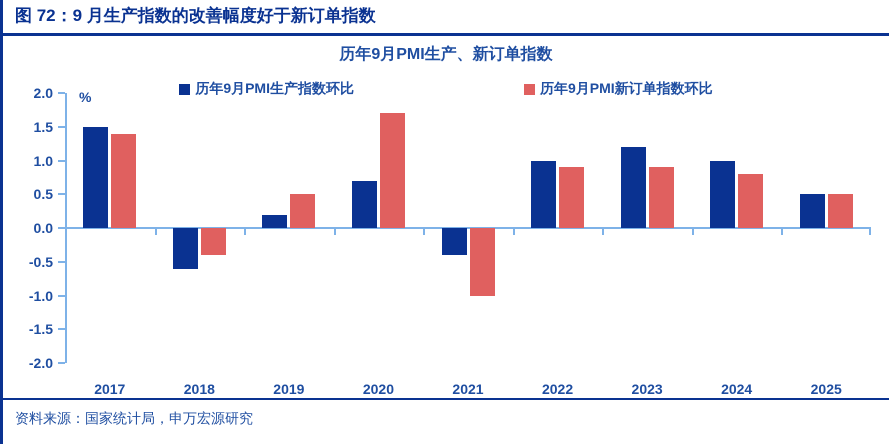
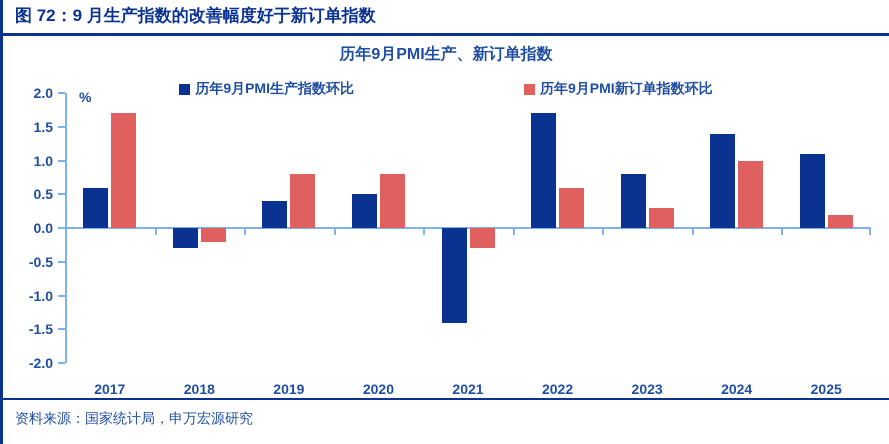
历年9月PMI生产指数环比/2017: 1.5 -> 0.6
历年9月PMI新订单指数环比/2017: 1.4 -> 1.7
历年9月PMI生产指数环比/2018: -0.6 -> -0.3
历年9月PMI新订单指数环比/2018: -0.4 -> -0.2
历年9月PMI生产指数环比/2019: 0.2 -> 0.4
历年9月PMI新订单指数环比/2019: 0.5 -> 0.8
历年9月PMI生产指数环比/2020: 0.7 -> 0.5
历年9月PMI新订单指数环比/2020: 1.7 -> 0.8
历年9月PMI生产指数环比/2021: -0.4 -> -1.4
历年9月PMI新订单指数环比/2021: -1.0 -> -0.3
历年9月PMI生产指数环比/2022: 1.0 -> 1.7
历年9月PMI新订单指数环比/2022: 0.9 -> 0.6
历年9月PMI生产指数环比/2023: 1.2 -> 0.8
历年9月PMI新订单指数环比/2023: 0.9 -> 0.3
历年9月PMI生产指数环比/2024: 1.0 -> 1.4
历年9月PMI新订单指数环比/2024: 0.8 -> 1.0
历年9月PMI生产指数环比/2025: 0.5 -> 1.1
历年9月PMI新订单指数环比/2025: 0.5 -> 0.2
